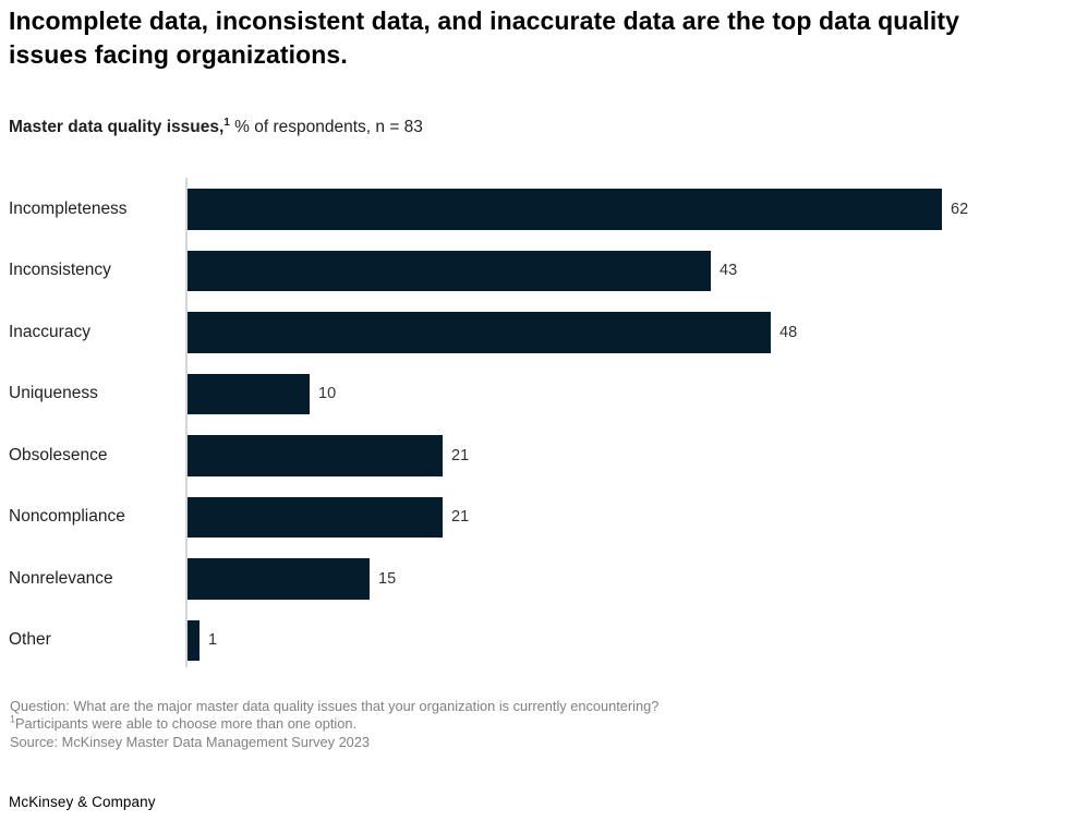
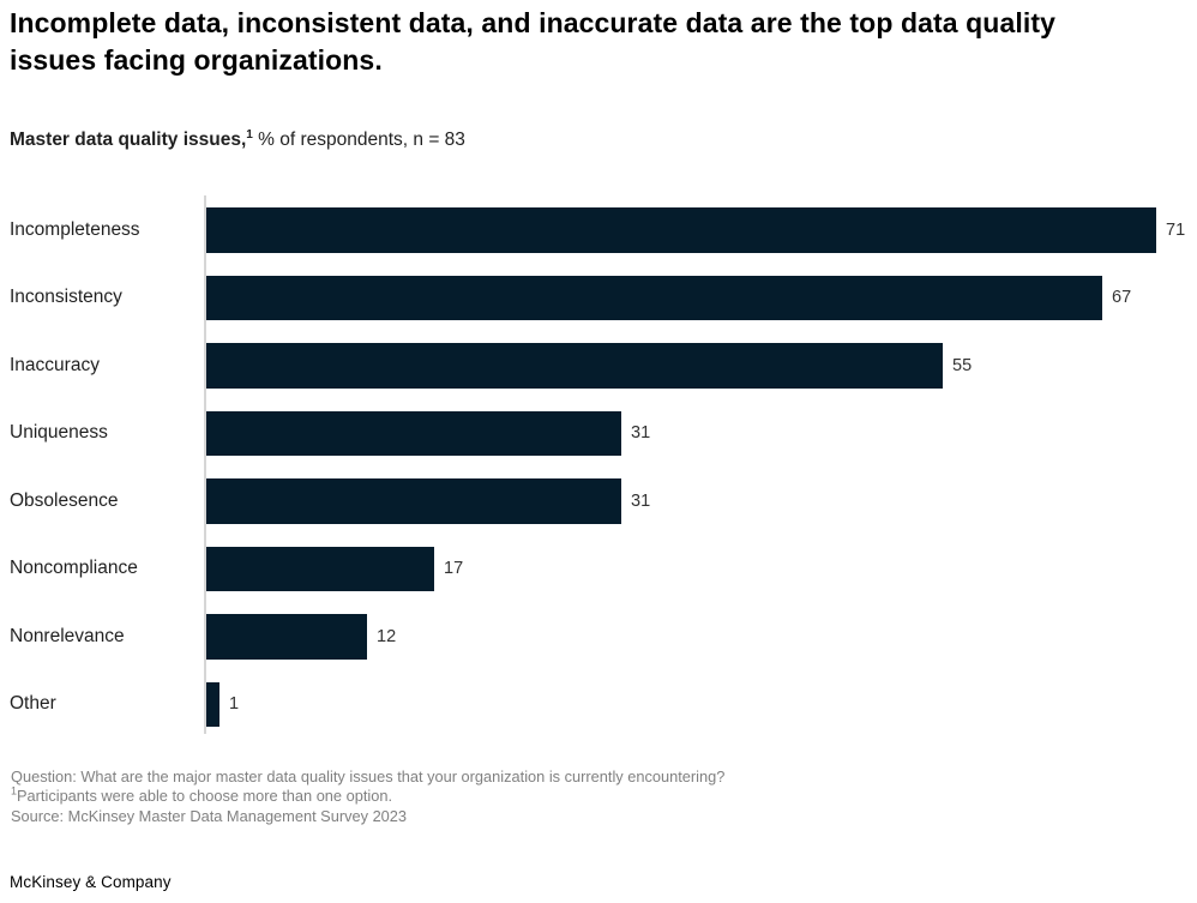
Incompleteness: 62 -> 71
Inconsistency: 43 -> 67
Inaccuracy: 48 -> 55
Uniqueness: 10 -> 31
Obsolesence: 21 -> 31
Noncompliance: 21 -> 17
Nonrelevance: 15 -> 12
